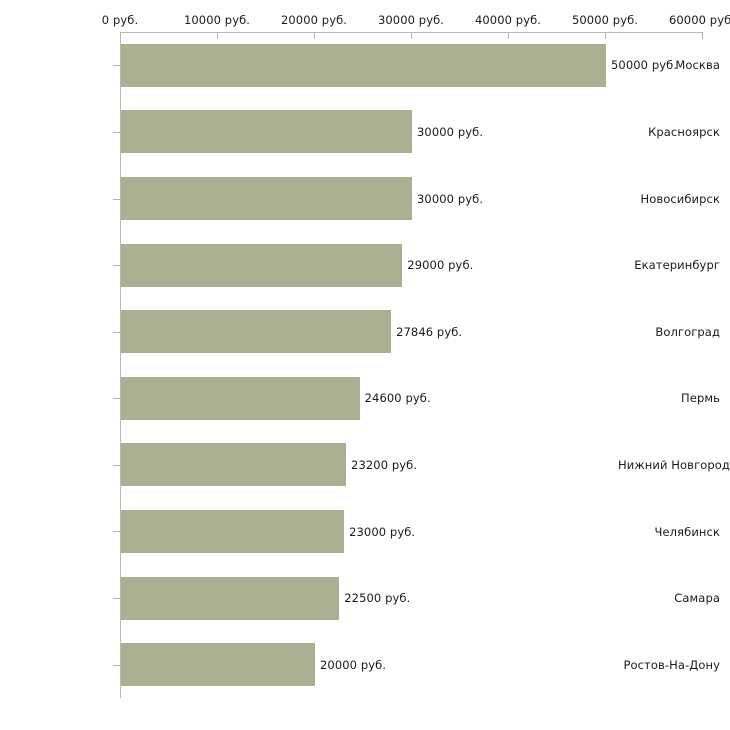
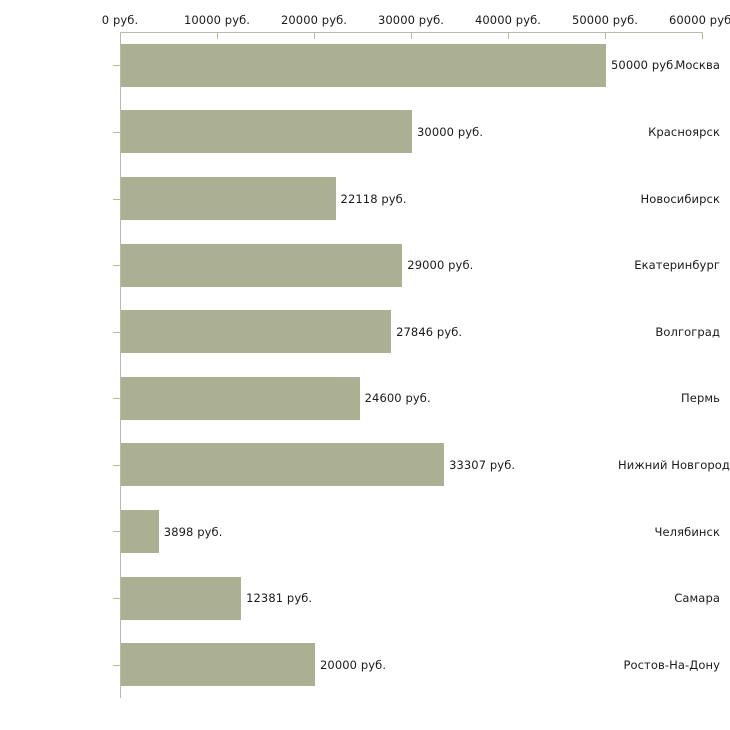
Новосибирск: 30000 -> 22118
Нижний Новгород: 23200 -> 33307
Челябинск: 23000 -> 3898
Самара: 22500 -> 12381
